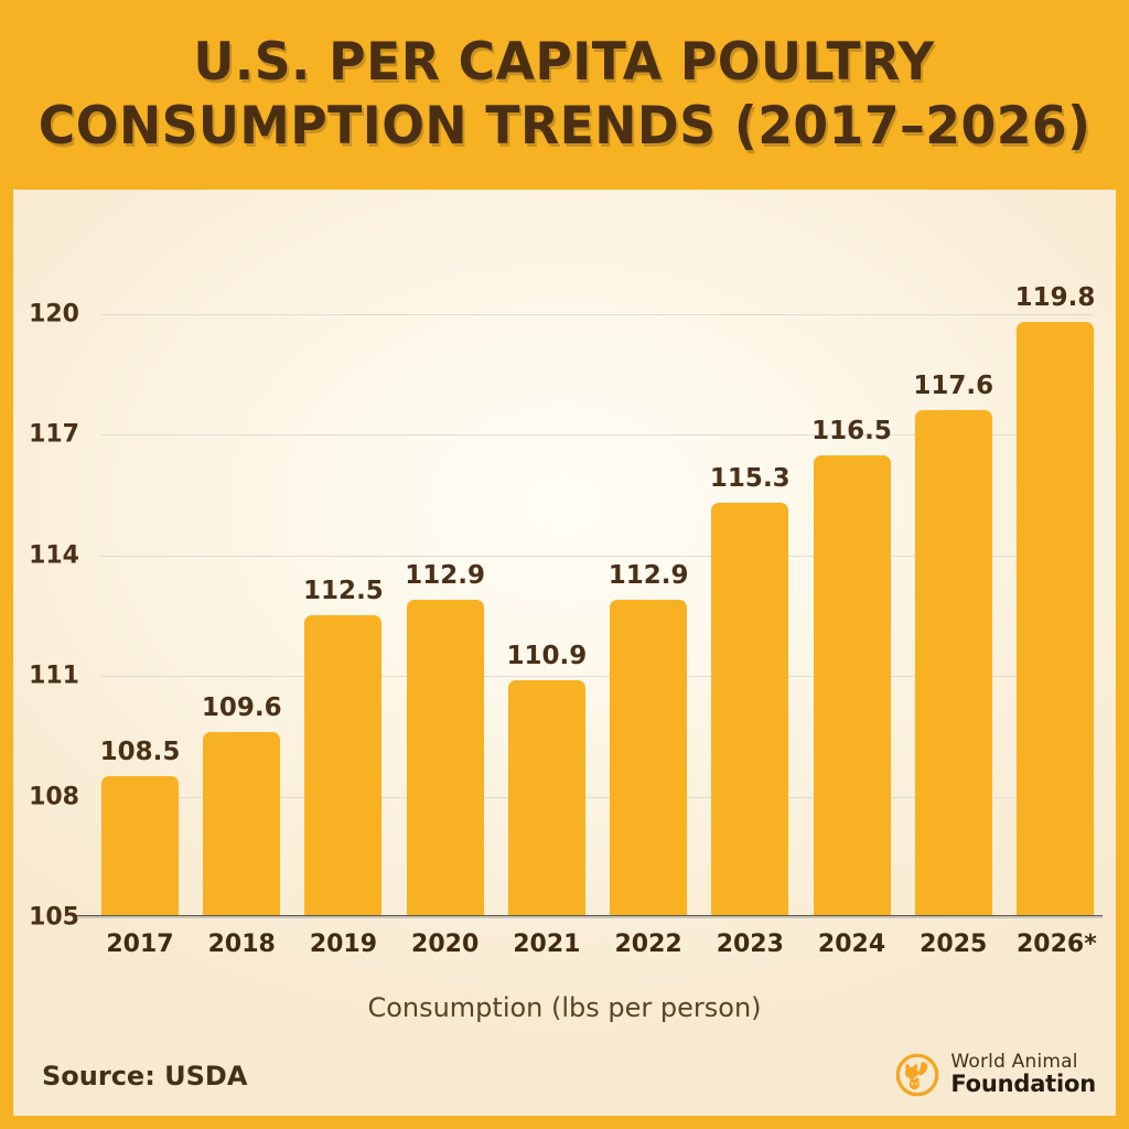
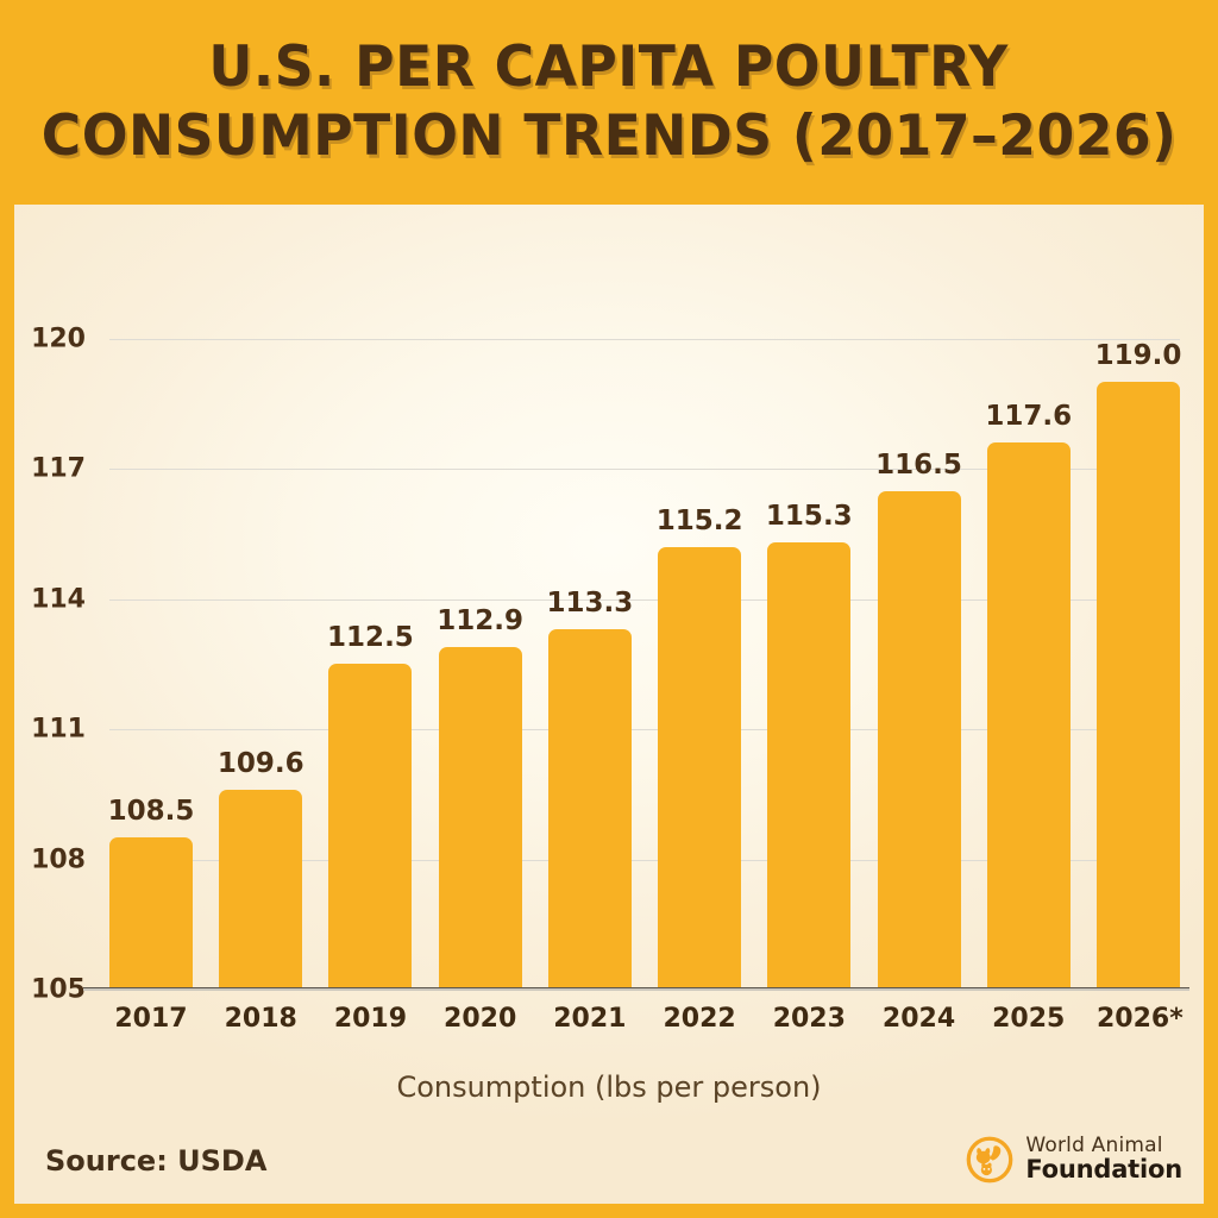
2021: 110.9 -> 113.3
2022: 112.9 -> 115.2
2026*: 119.8 -> 119.0
